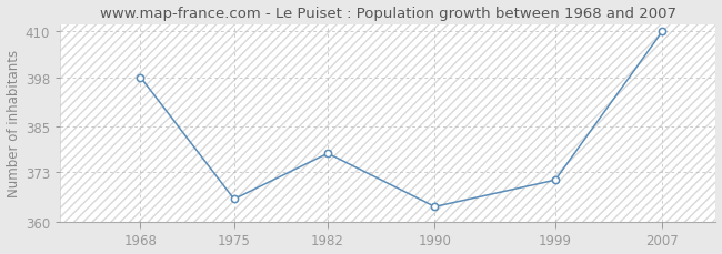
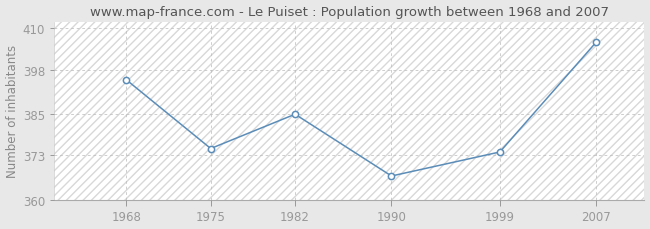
1968: 398 -> 395
1975: 366 -> 375
1982: 378 -> 385
1990: 364 -> 367
1999: 371 -> 374
2007: 410 -> 406
